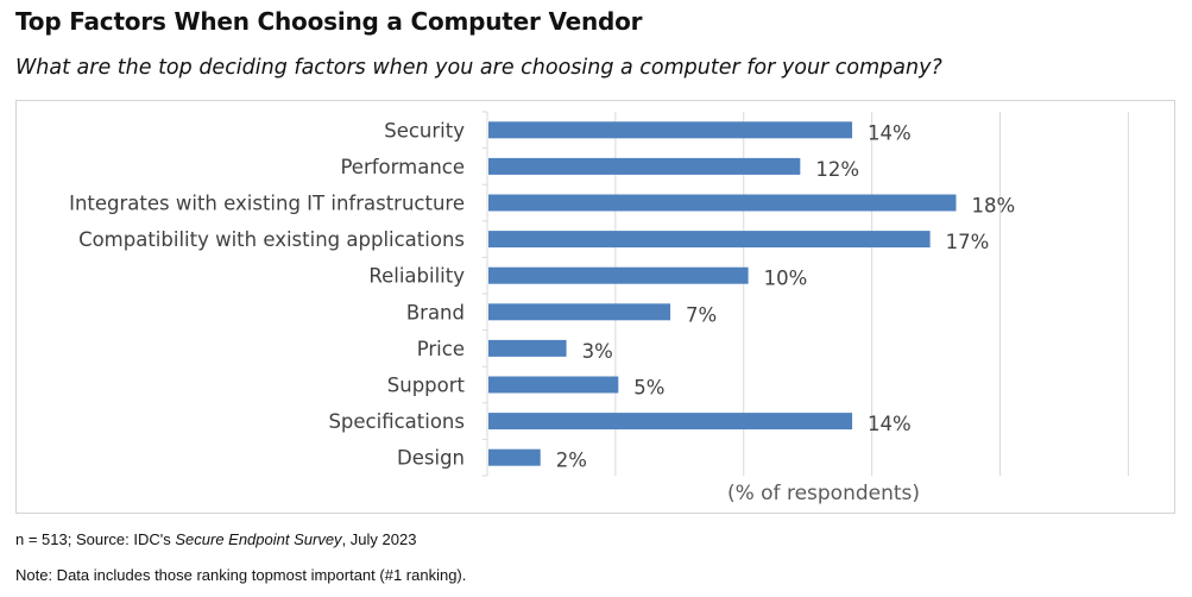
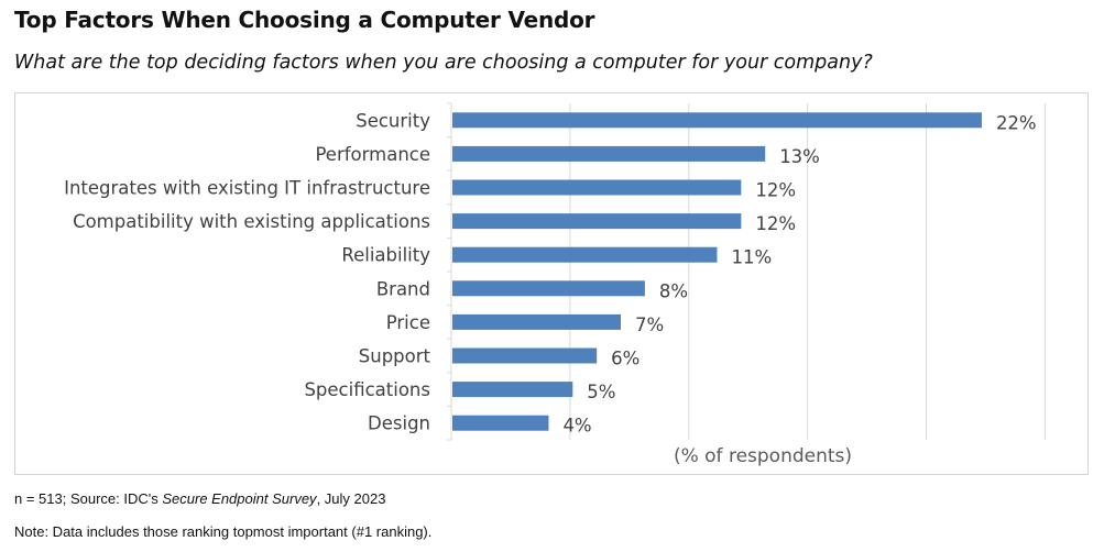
Security: 14% -> 22%
Performance: 12% -> 13%
Integrates with existing IT infrastructure: 18% -> 12%
Compatibility with existing applications: 17% -> 12%
Reliability: 10% -> 11%
Brand: 7% -> 8%
Price: 3% -> 7%
Support: 5% -> 6%
Specifications: 14% -> 5%
Design: 2% -> 4%
